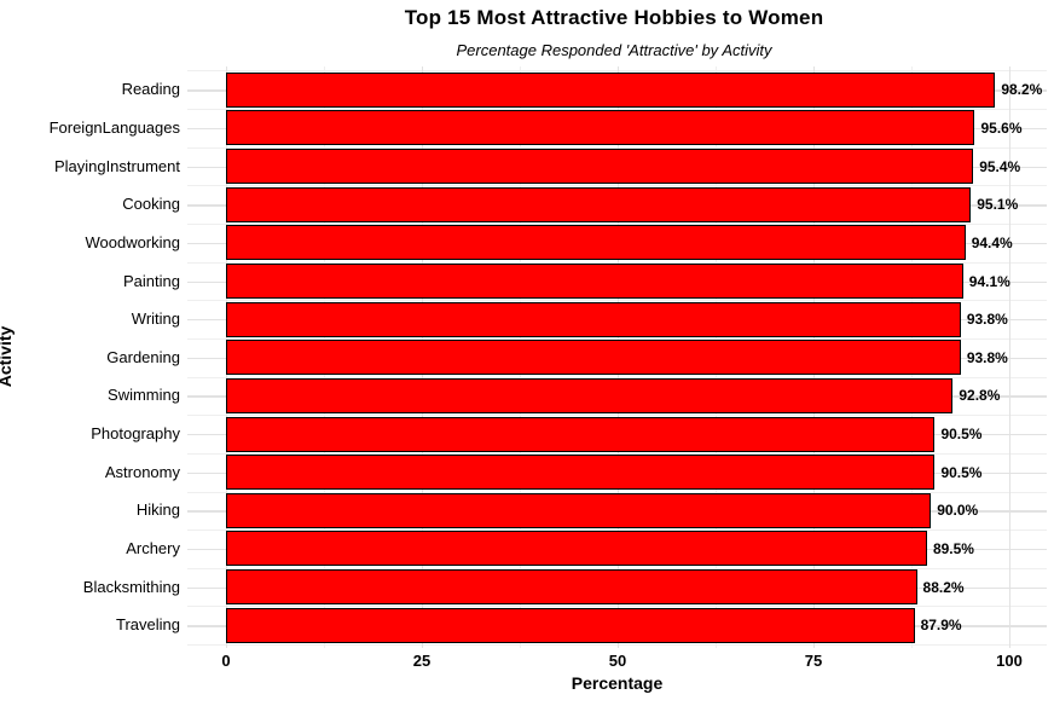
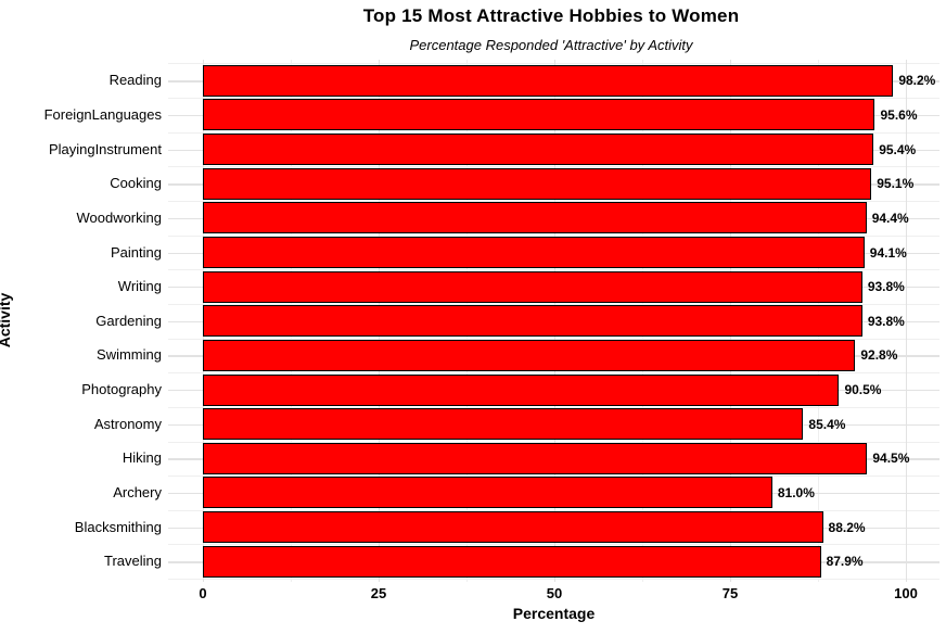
Astronomy: 90.5% -> 85.4%
Hiking: 90.0% -> 94.5%
Archery: 89.5% -> 81.0%
